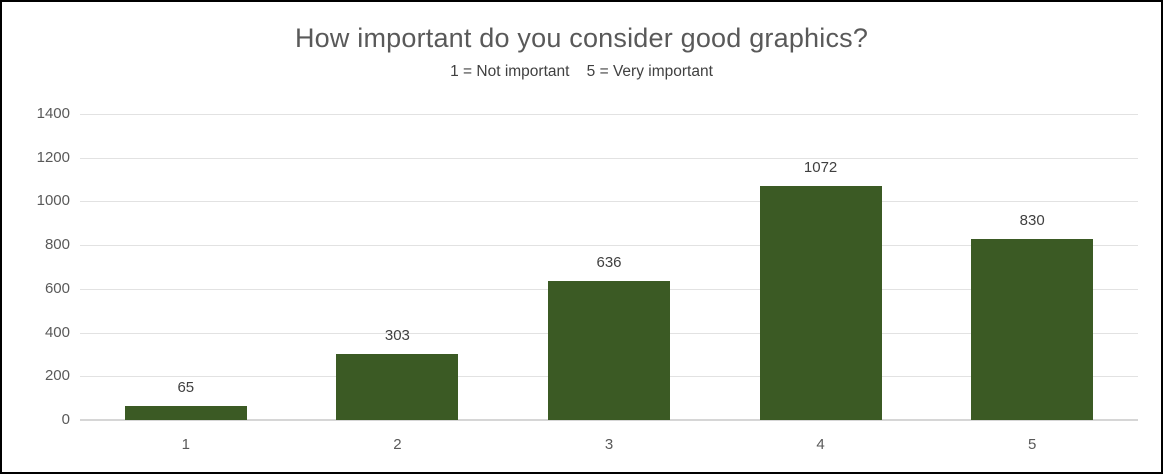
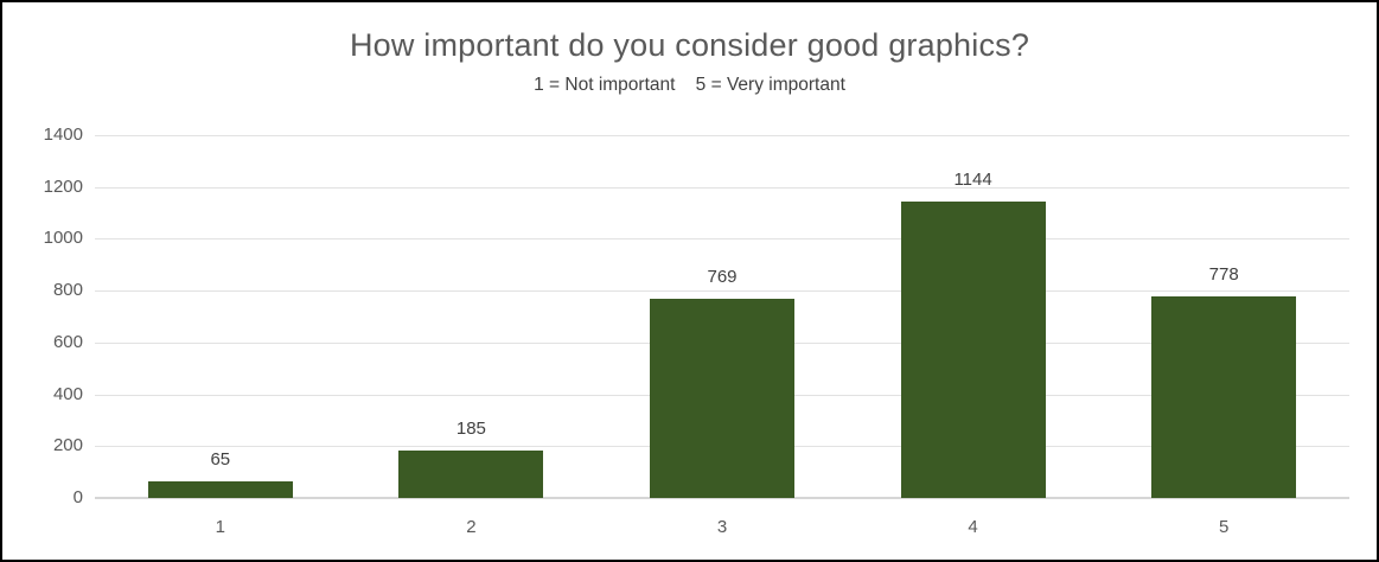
2: 303 -> 185
3: 636 -> 769
4: 1072 -> 1144
5: 830 -> 778
